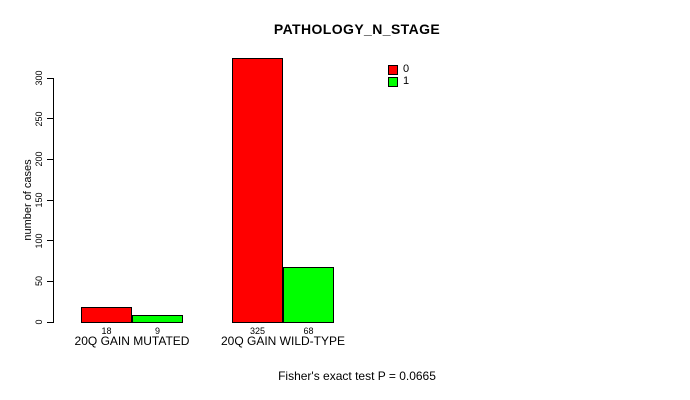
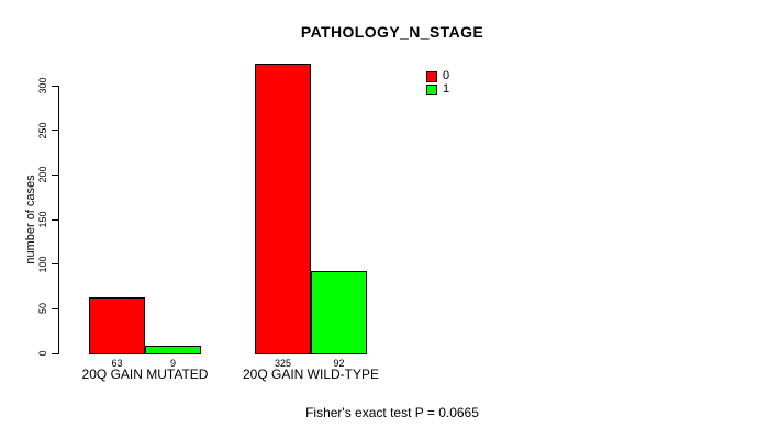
0/20Q GAIN MUTATED: 18 -> 63
1/20Q GAIN WILD-TYPE: 68 -> 92
